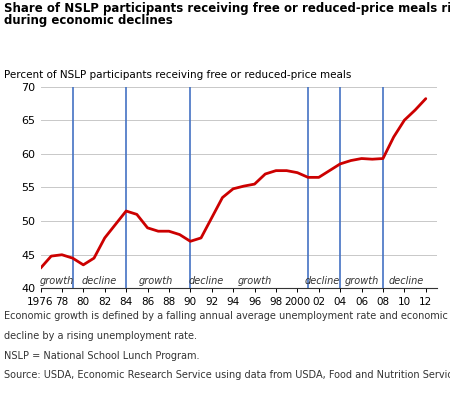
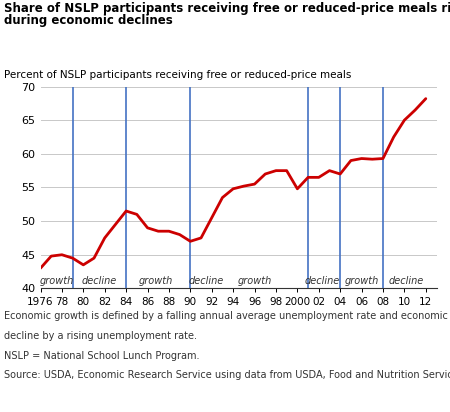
2000: 57.2 -> 54.8
04: 58.5 -> 57.0
